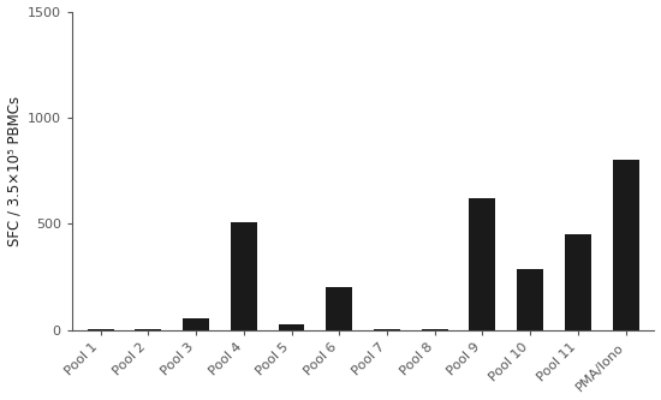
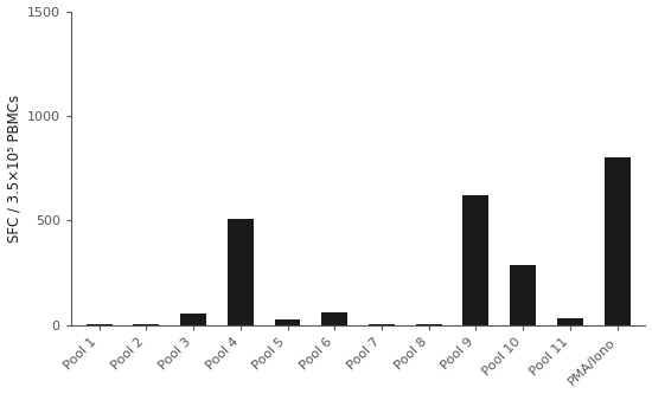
Pool 6: 200 -> 60
Pool 11: 450 -> 40
